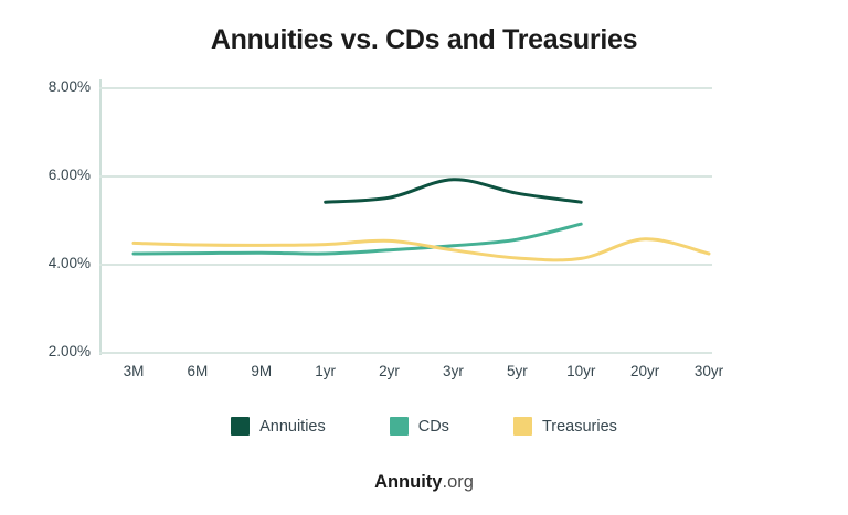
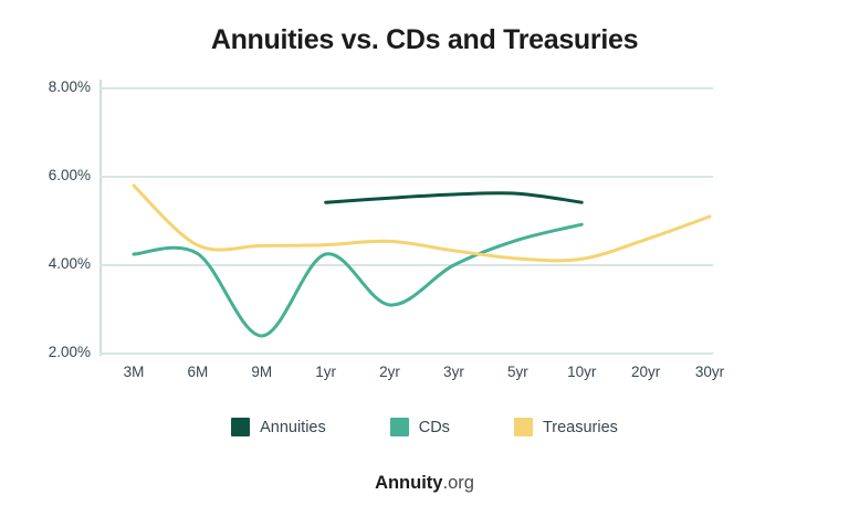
Treasuries/3M: 4.5% -> 5.8%
CDs/9M: 4.3% -> 2.4%
CDs/2yr: 4.3% -> 3.1%
Annuities/3yr: 5.9% -> 5.6%
CDs/3yr: 4.4% -> 4.0%
Treasuries/30yr: 4.2% -> 5.1%
